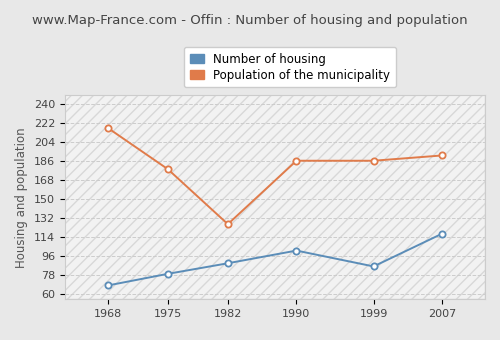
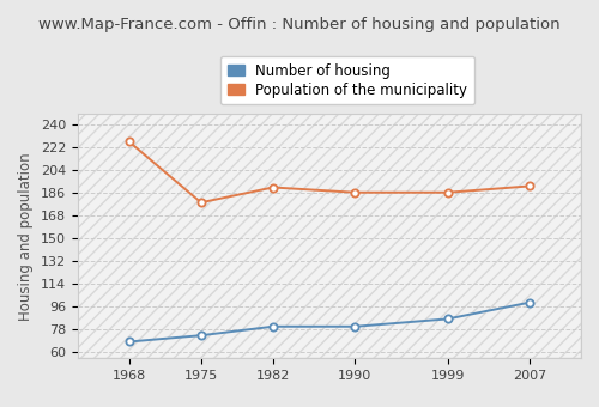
Population of the municipality/1968: 217 -> 226
Number of housing/1975: 79 -> 73
Number of housing/1982: 89 -> 80
Population of the municipality/1982: 126 -> 190
Number of housing/1990: 101 -> 80
Number of housing/2007: 117 -> 99
